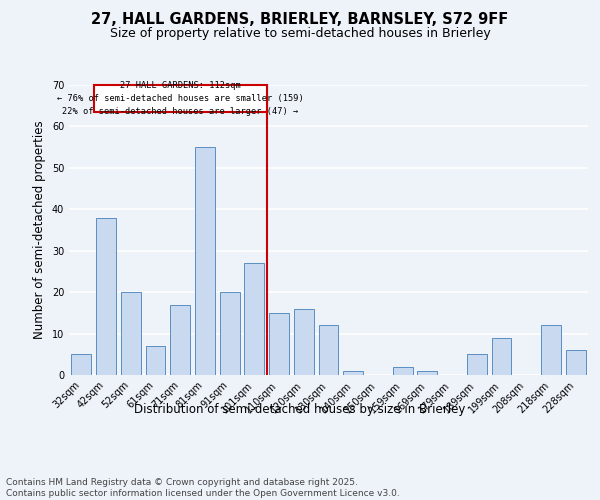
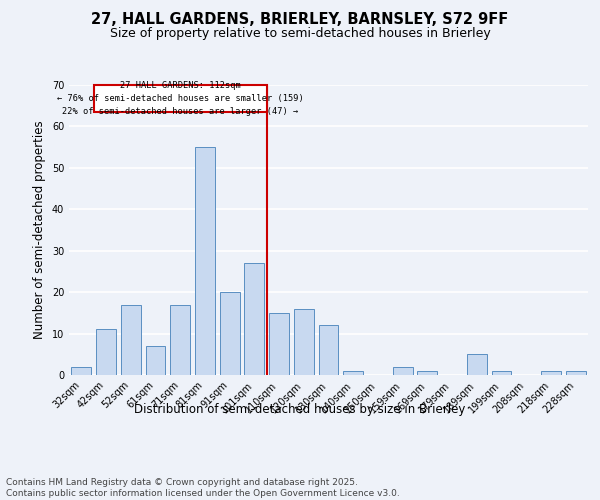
32sqm: 5 -> 2
42sqm: 38 -> 11
52sqm: 20 -> 17
199sqm: 9 -> 1
218sqm: 12 -> 1
228sqm: 6 -> 1
